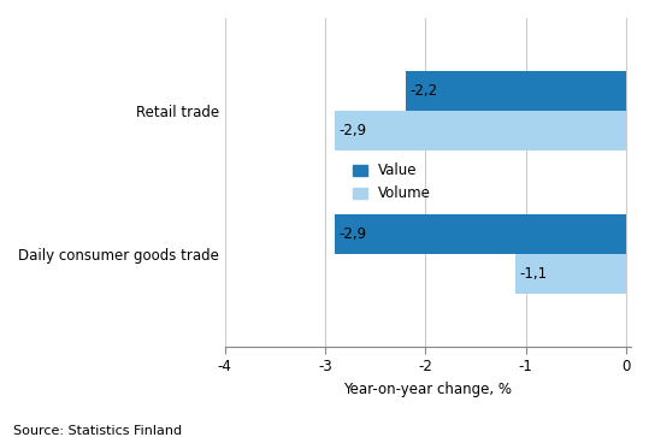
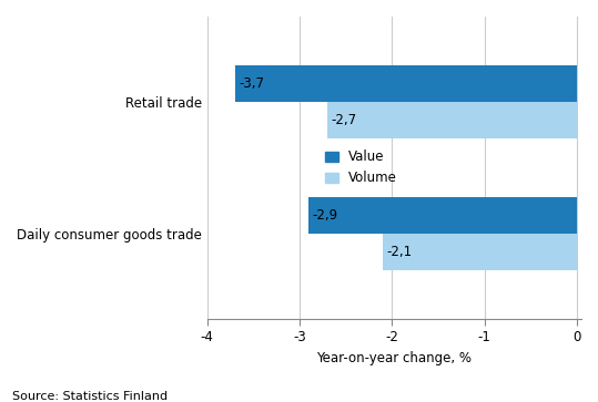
Value/Retail trade: -2,2 -> -3,7
Volume/Retail trade: -2,9 -> -2,7
Volume/Daily consumer goods trade: -1,1 -> -2,1
